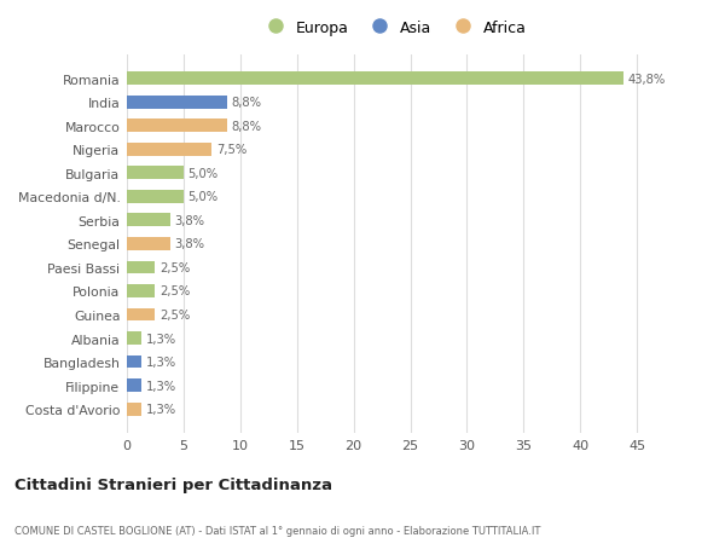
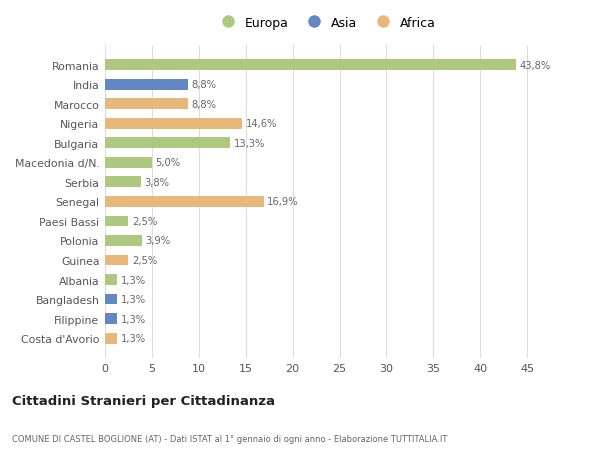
Nigeria: 7,5% -> 14,6%
Bulgaria: 5,0% -> 13,3%
Senegal: 3,8% -> 16,9%
Polonia: 2,5% -> 3,9%
